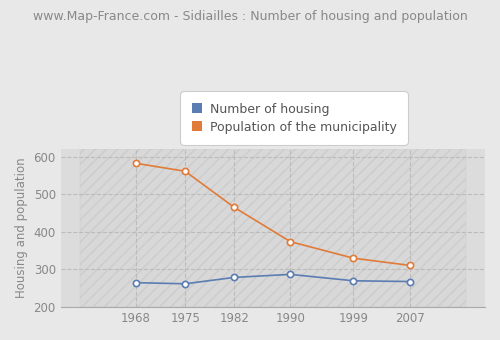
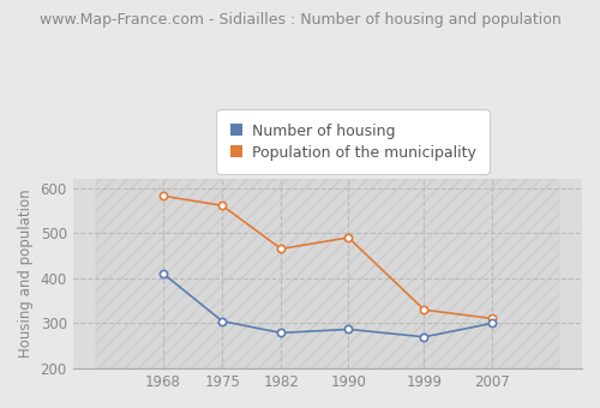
Number of housing/1968: 265 -> 410
Number of housing/1975: 262 -> 305
Population of the municipality/1990: 374 -> 490
Number of housing/2007: 268 -> 300
